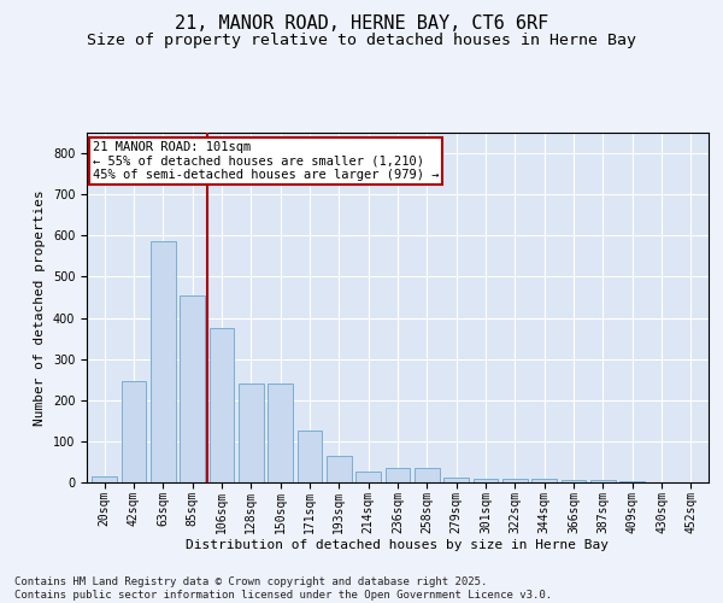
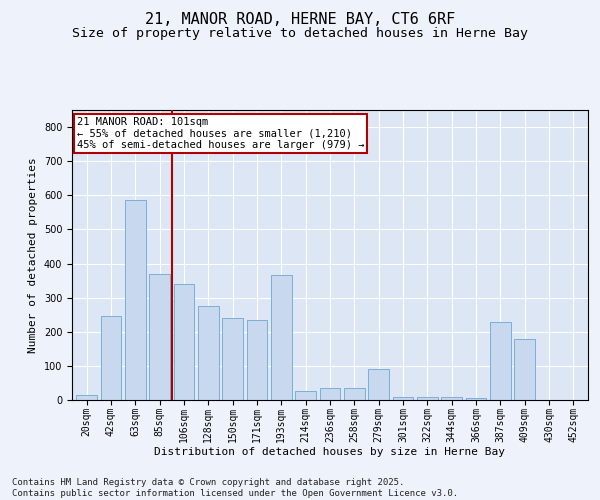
85sqm: 455 -> 370
106sqm: 375 -> 340
128sqm: 240 -> 275
171sqm: 125 -> 235
193sqm: 65 -> 365
279sqm: 12 -> 90
387sqm: 5 -> 230
409sqm: 2 -> 180
